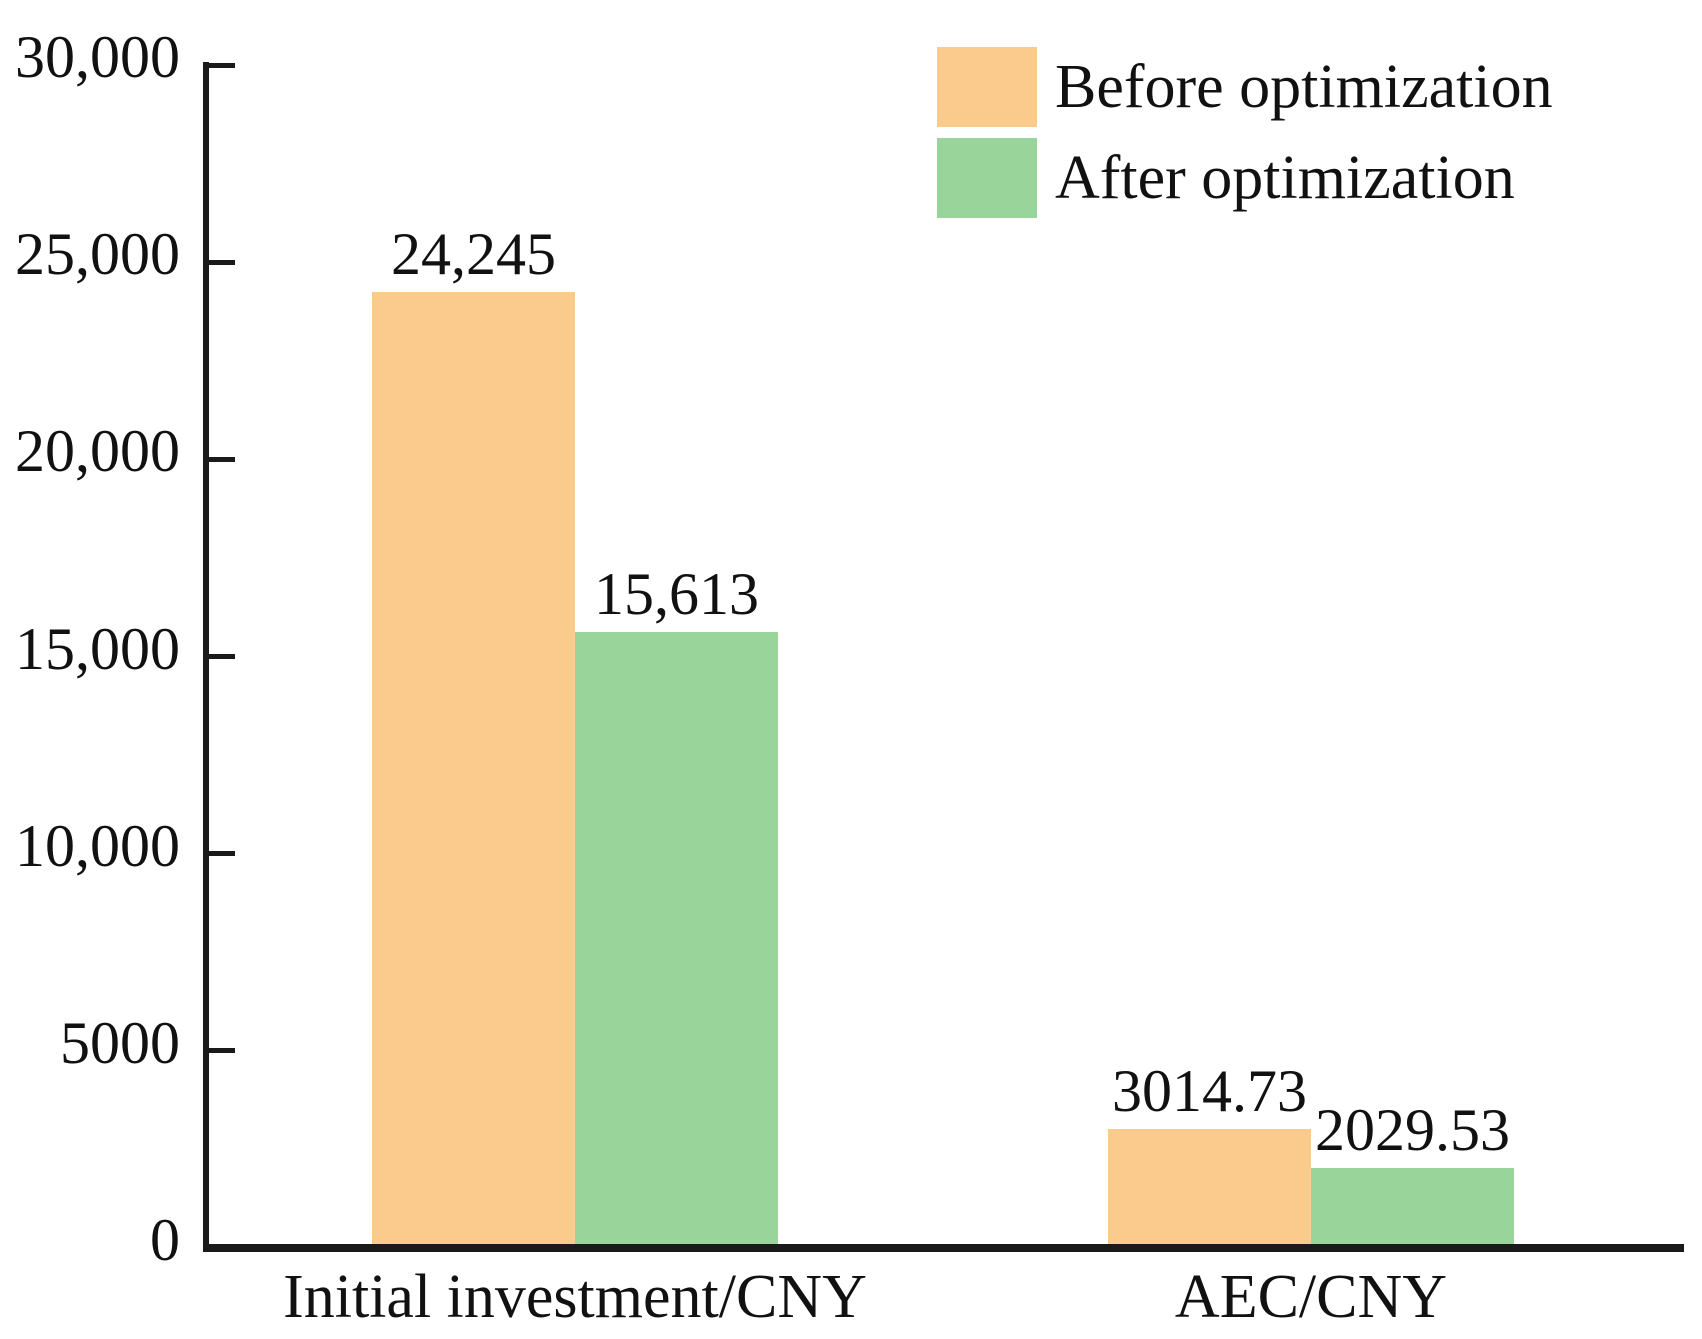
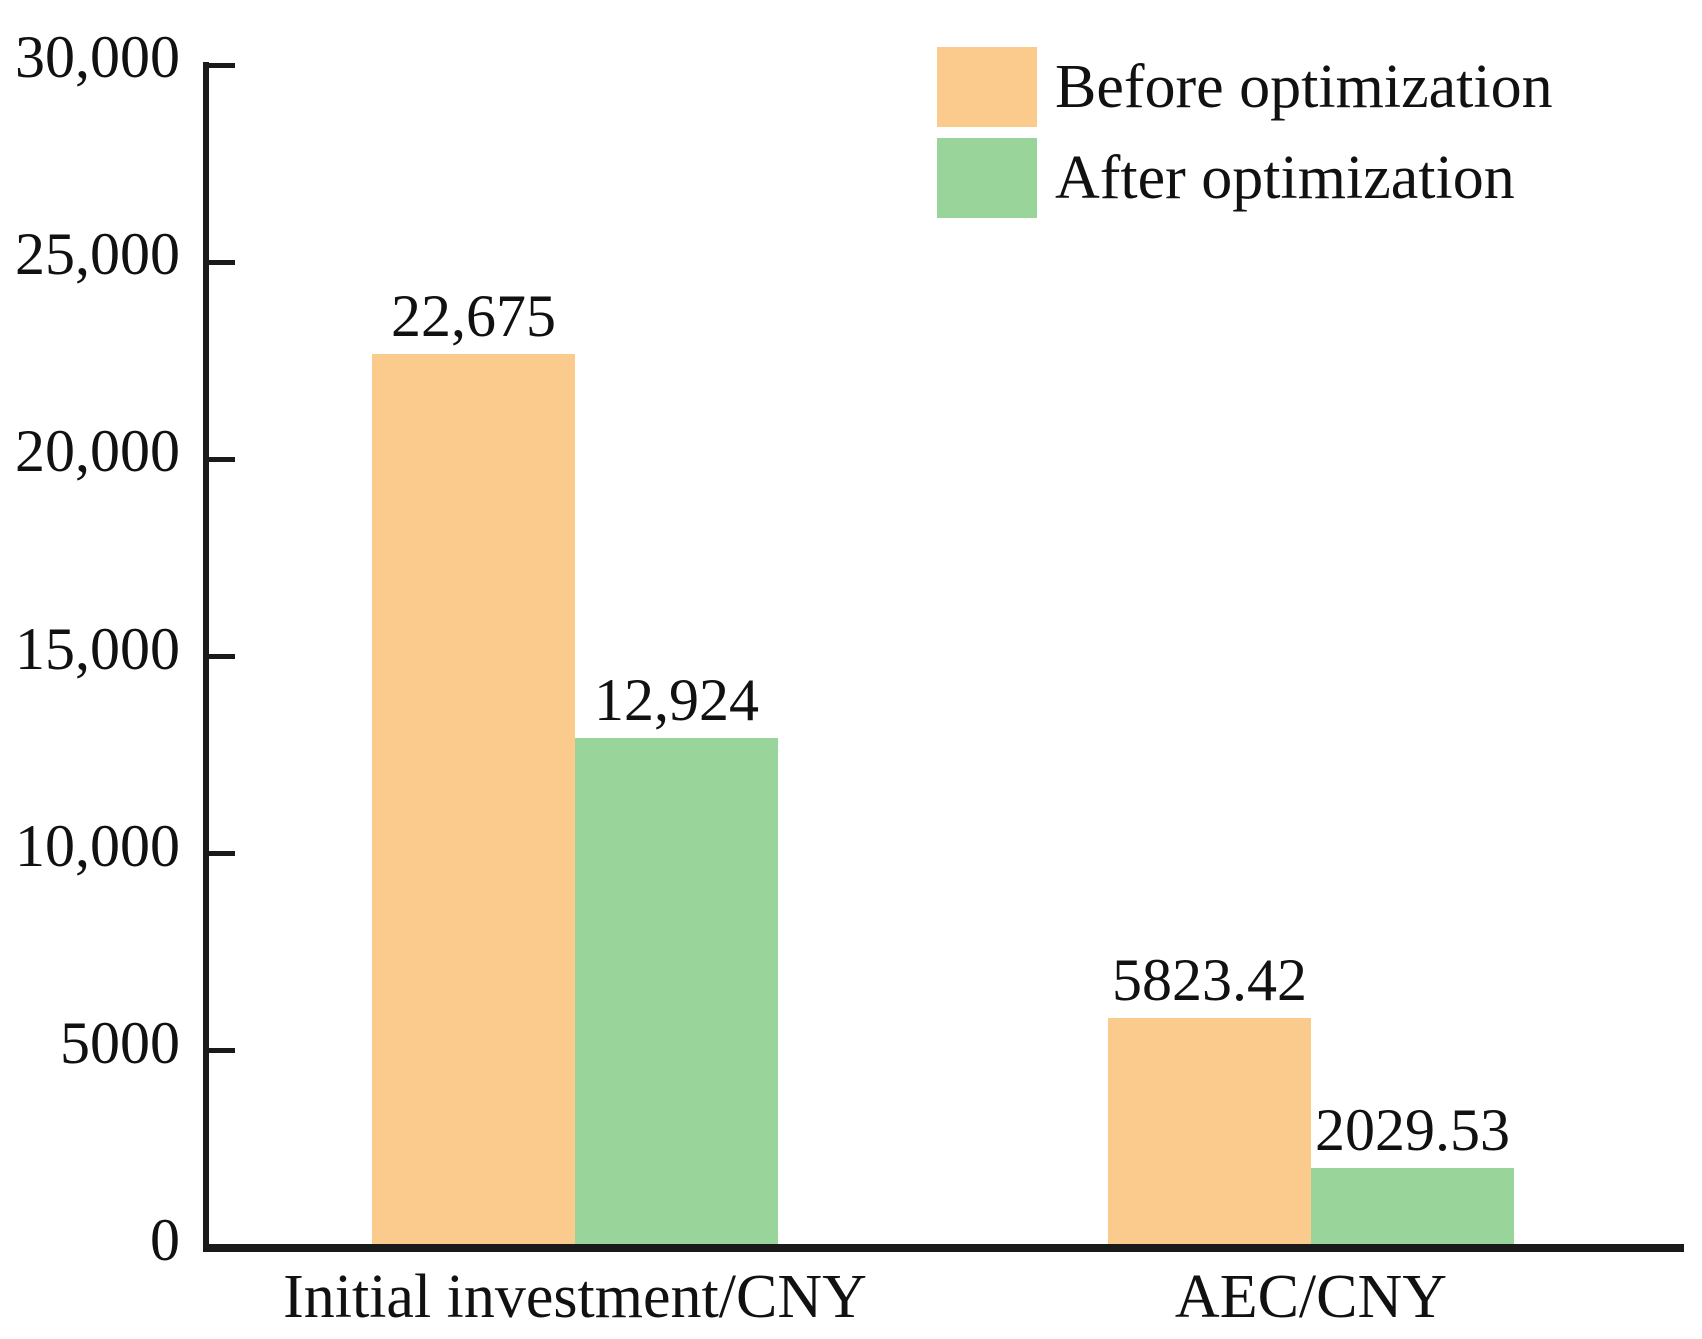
Before optimization/Initial investment/CNY: 24,245 -> 22,675
After optimization/Initial investment/CNY: 15,613 -> 12,924
Before optimization/AEC/CNY: 3014.73 -> 5823.42
